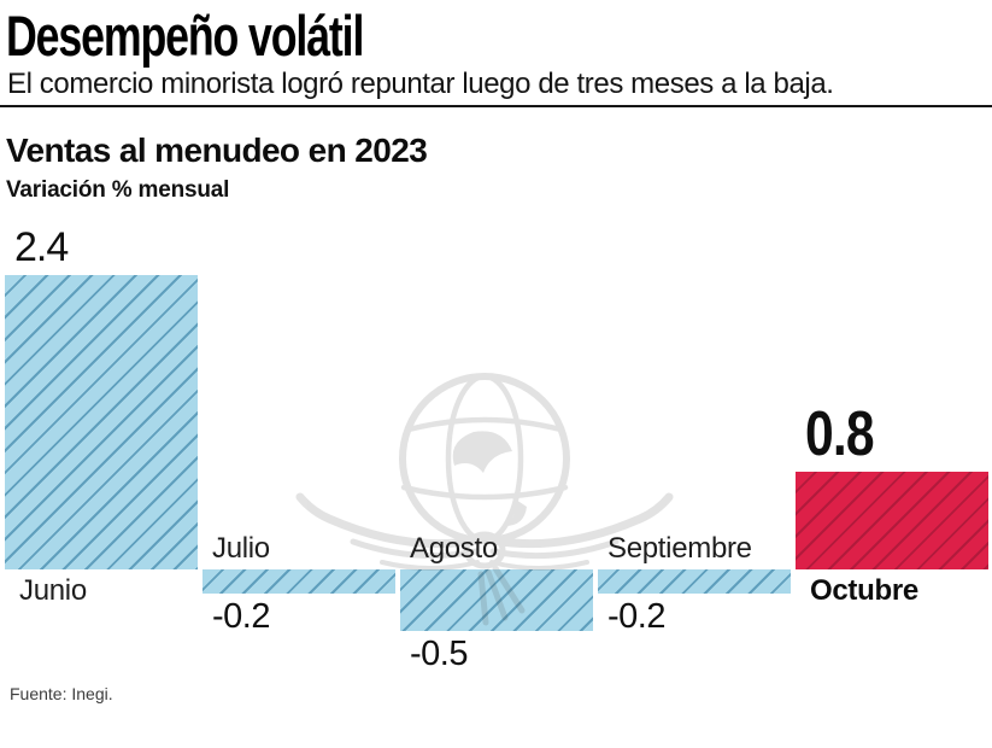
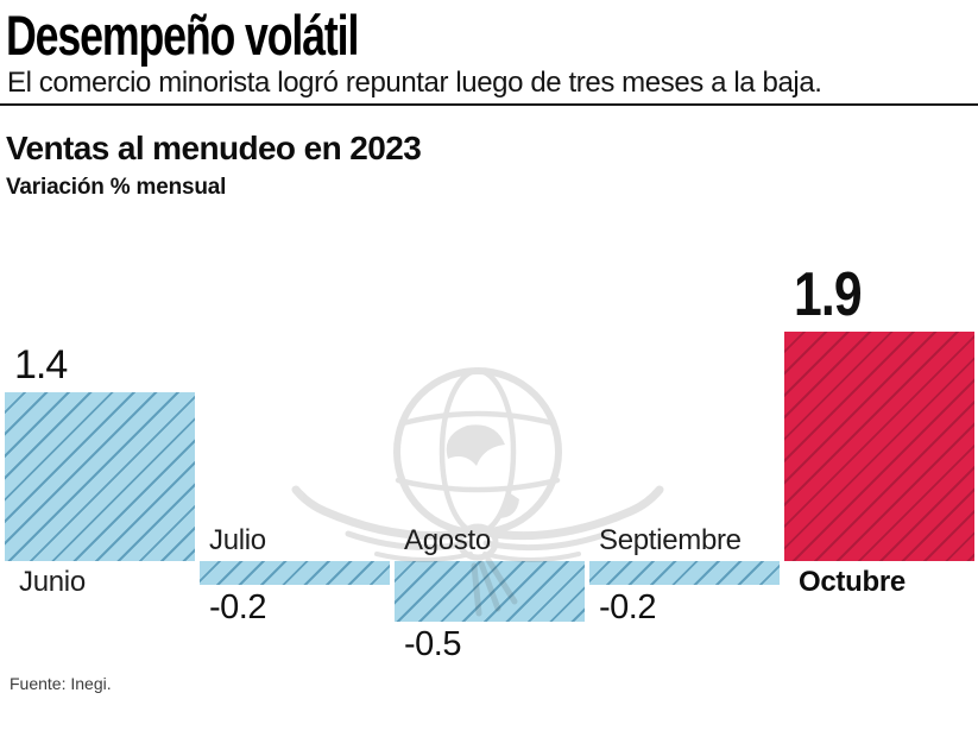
Junio: 2.4 -> 1.4
Octubre: 0.8 -> 1.9
